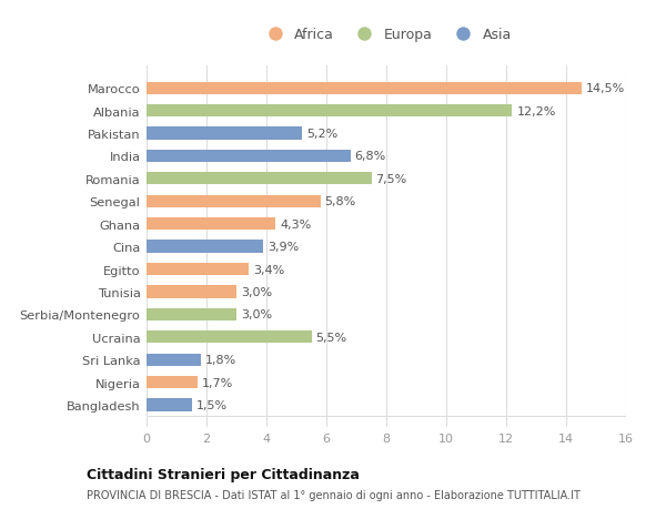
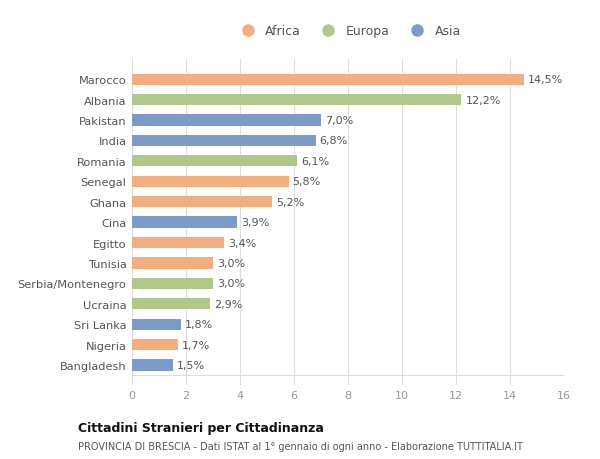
Pakistan: 5,2% -> 7,0%
Romania: 7,5% -> 6,1%
Ghana: 4,3% -> 5,2%
Ucraina: 5,5% -> 2,9%
